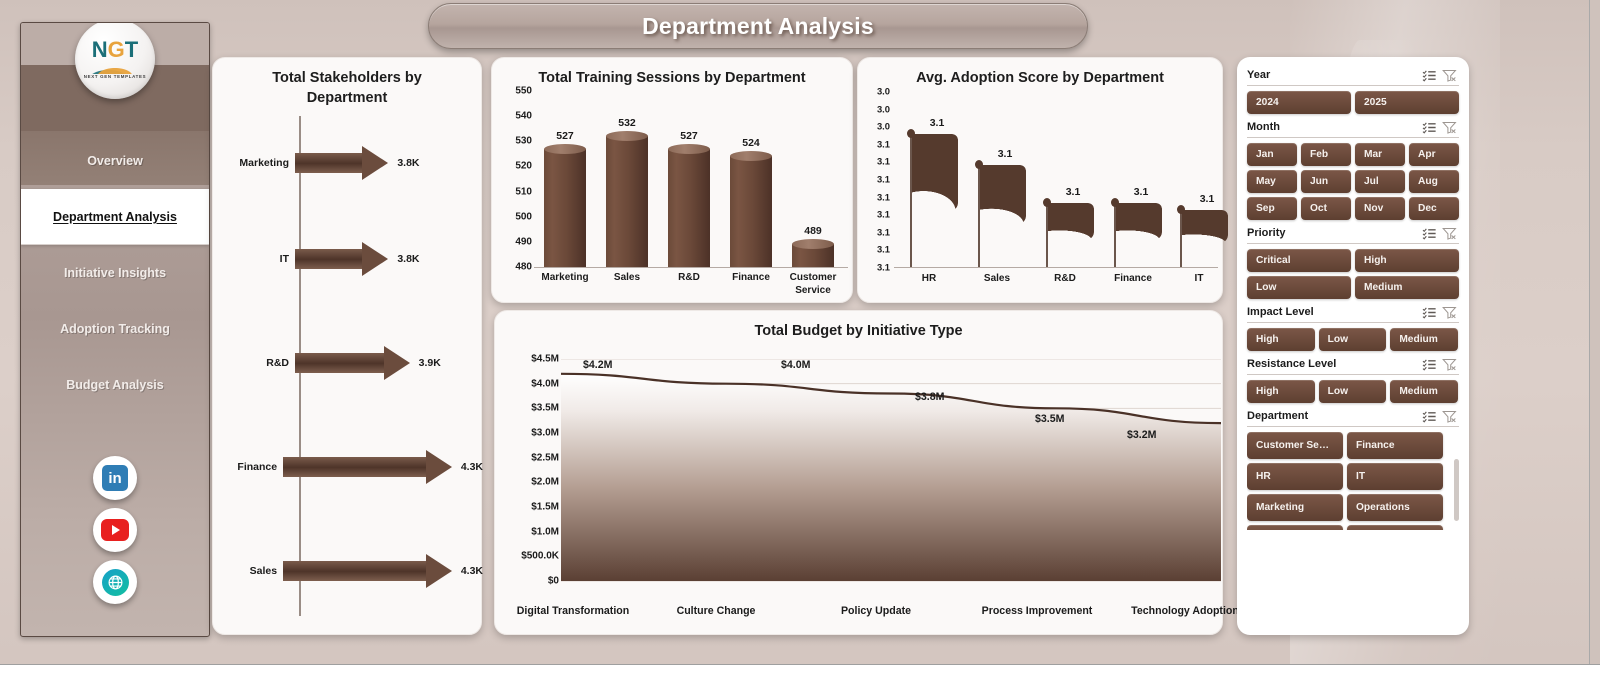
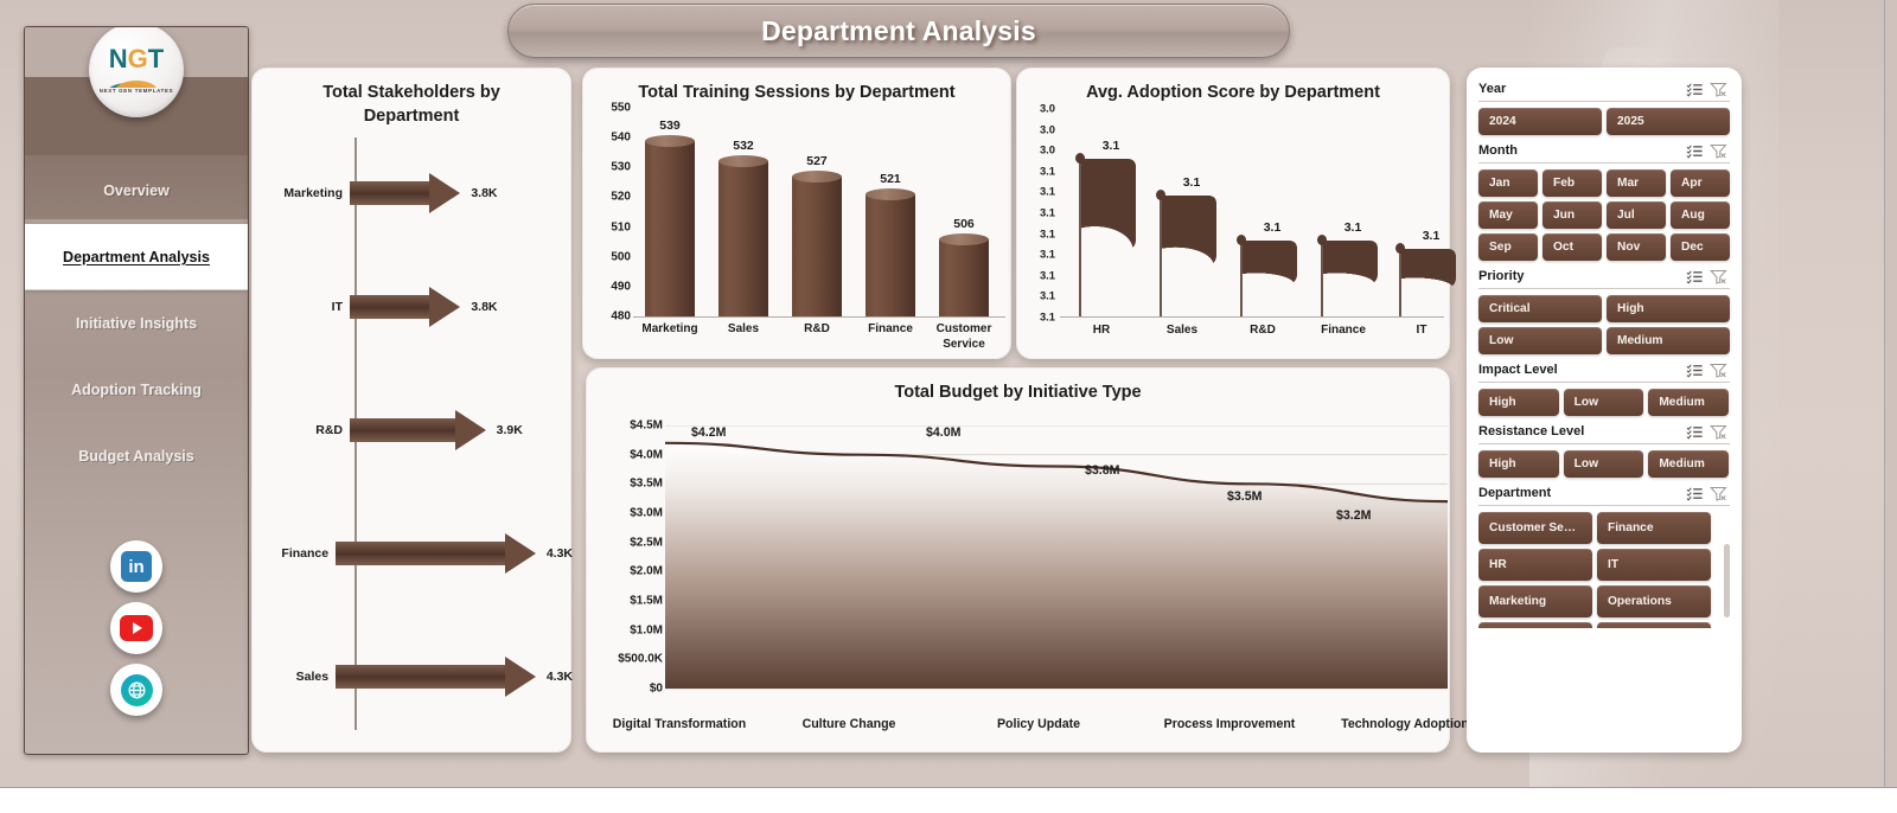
Total Training Sessions by Department/Marketing: 527 -> 539
Total Training Sessions by Department/Finance: 524 -> 521
Total Training Sessions by Department/Customer Service: 489 -> 506
